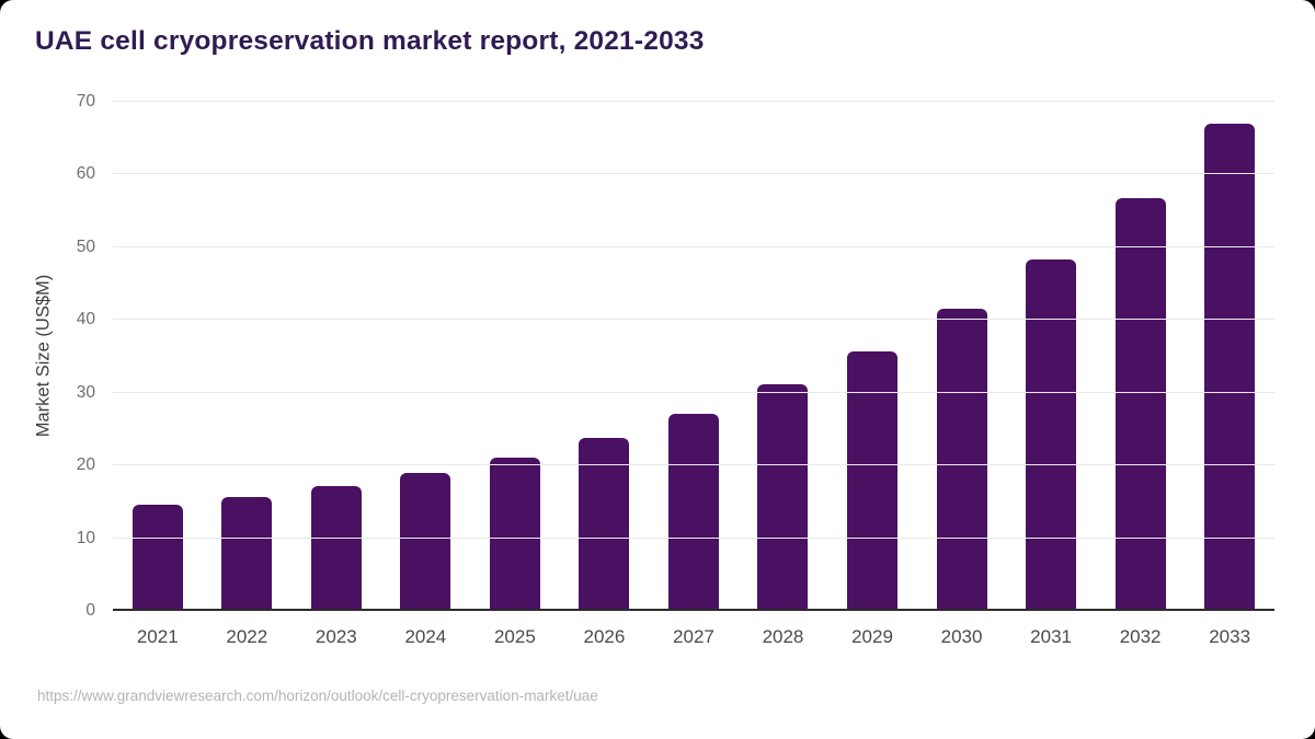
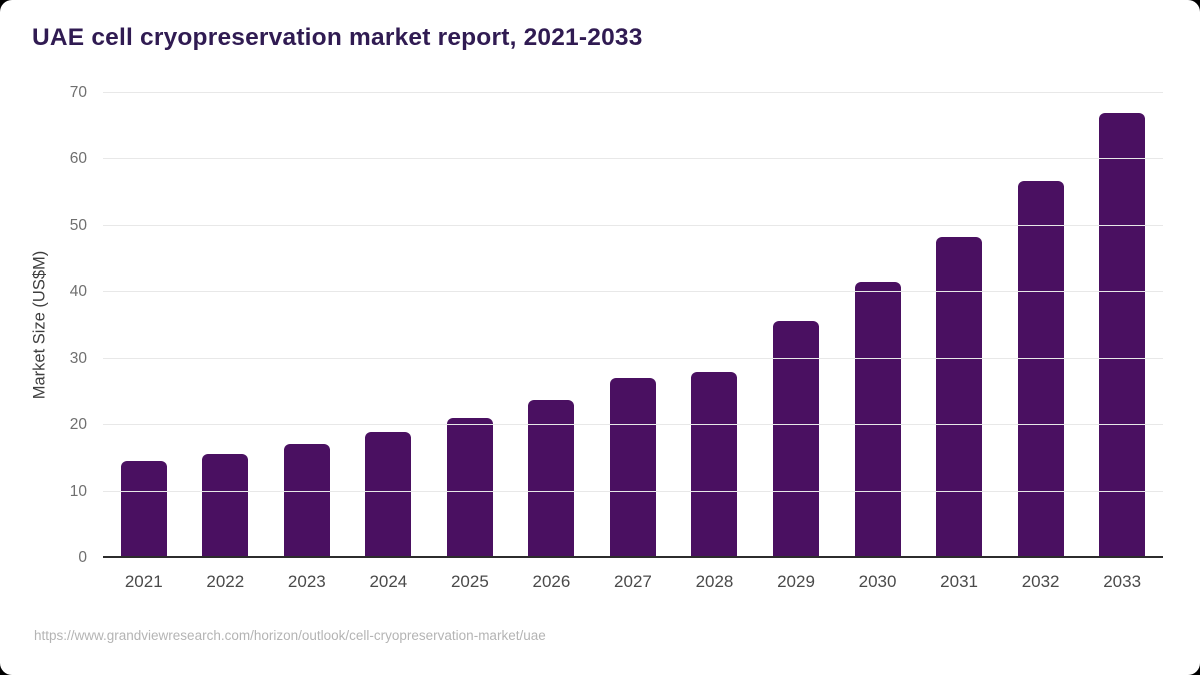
2028: 31 -> 28
